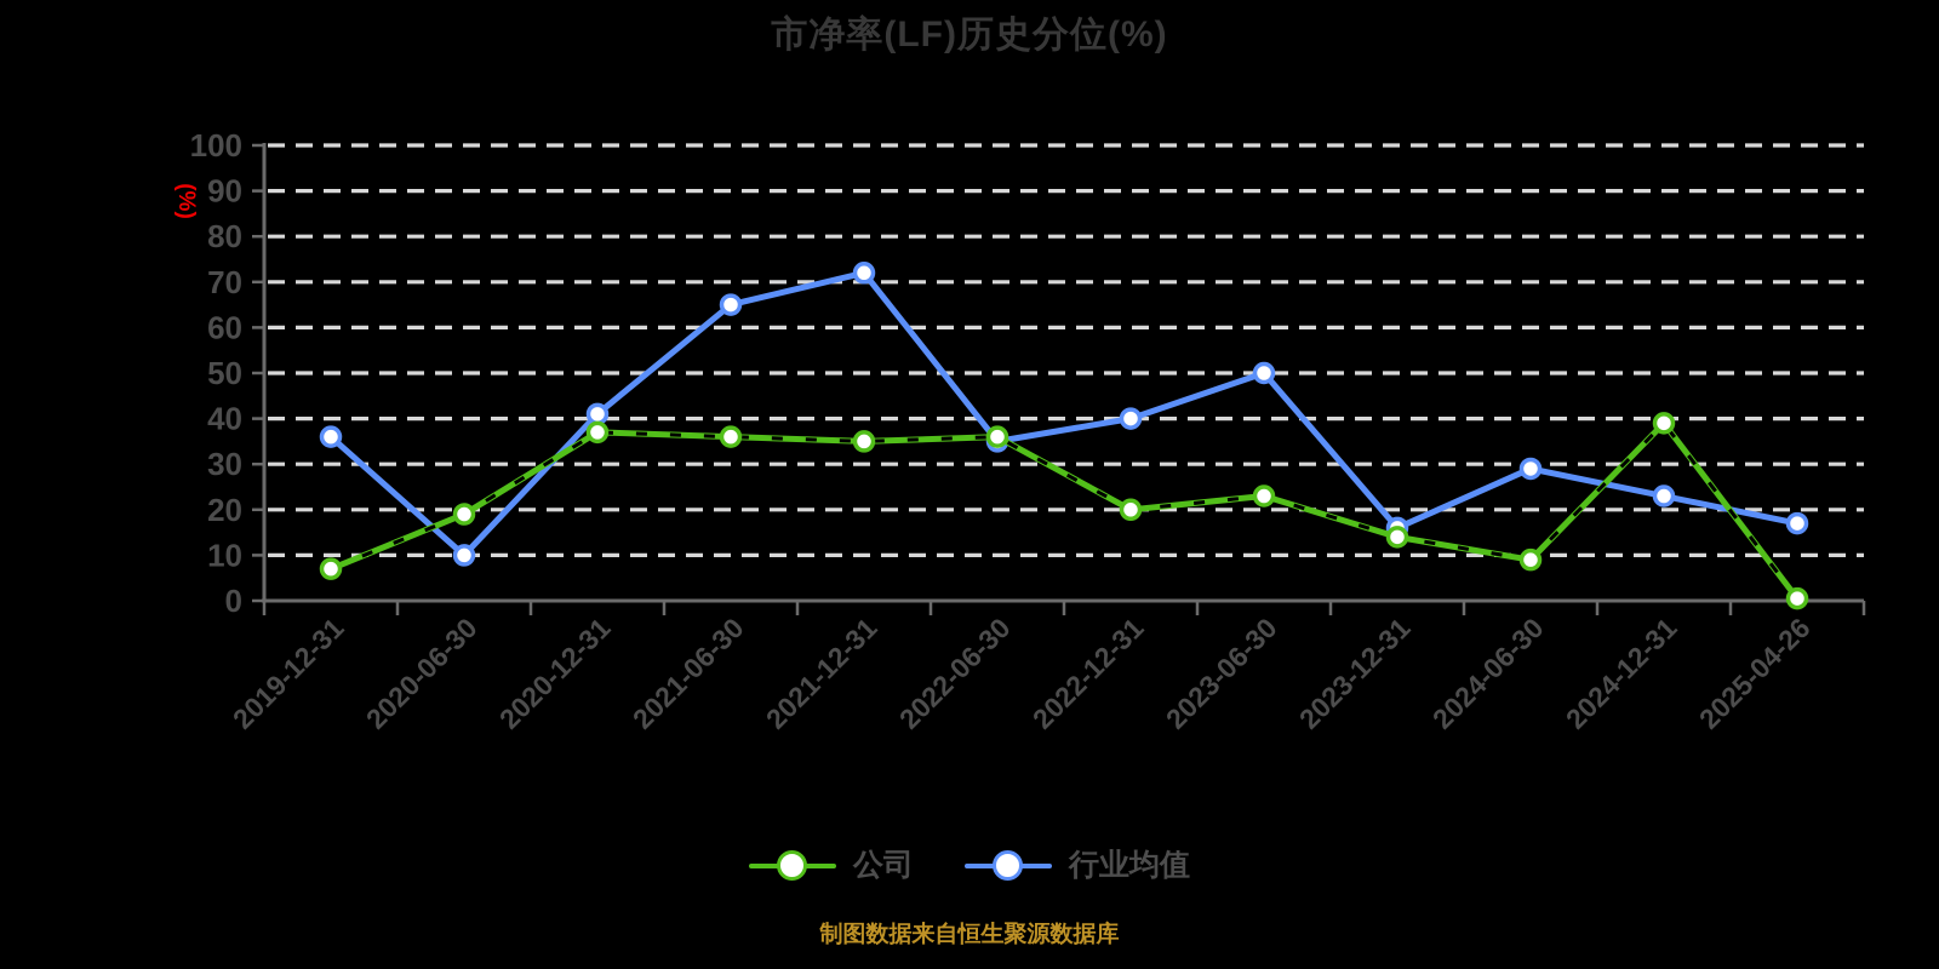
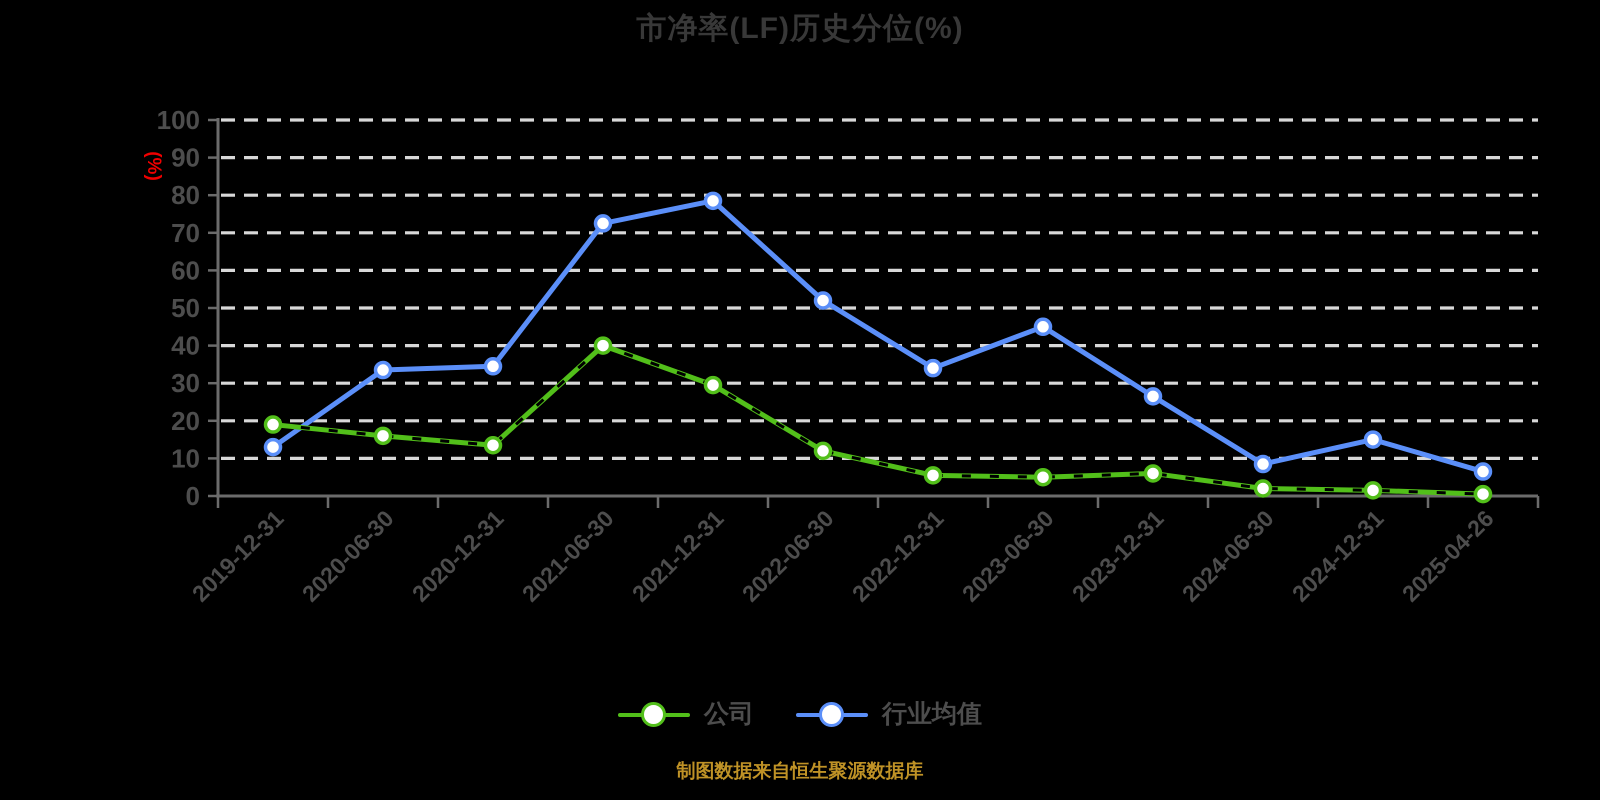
公司/2019-12-31: 7 -> 19
行业均值/2019-12-31: 36 -> 13
公司/2020-06-30: 19 -> 16
行业均值/2020-06-30: 10 -> 34
公司/2020-12-31: 37 -> 14
行业均值/2020-12-31: 41 -> 34
公司/2021-06-30: 36 -> 40
行业均值/2021-06-30: 65 -> 72
公司/2021-12-31: 35 -> 30
行业均值/2021-12-31: 72 -> 78
公司/2022-06-30: 36 -> 12
行业均值/2022-06-30: 35 -> 52
公司/2022-12-31: 20 -> 6
行业均值/2022-12-31: 40 -> 34
公司/2023-06-30: 23 -> 5
行业均值/2023-06-30: 50 -> 45
公司/2023-12-31: 14 -> 6
行业均值/2023-12-31: 16 -> 26
公司/2024-06-30: 9 -> 2
行业均值/2024-06-30: 29 -> 8
公司/2024-12-31: 39 -> 2
行业均值/2024-12-31: 23 -> 15
行业均值/2025-04-26: 17 -> 6
